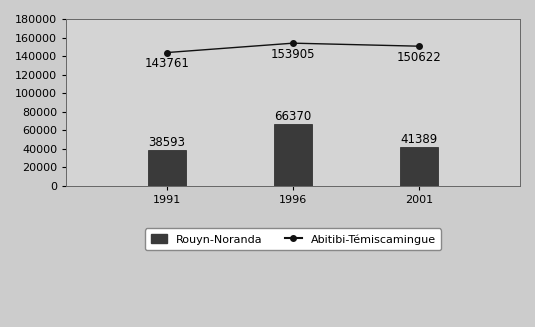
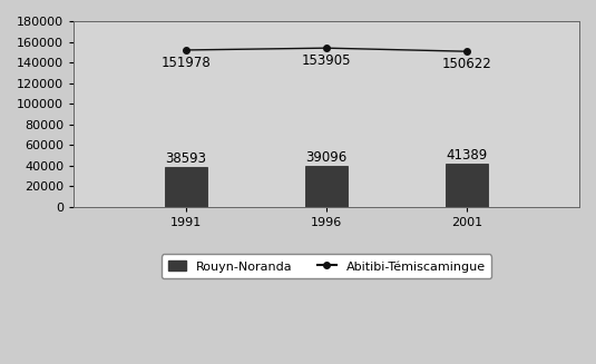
Abitibi-Témiscamingue/1991: 143761 -> 151978
Rouyn-Noranda/1996: 66370 -> 39096
